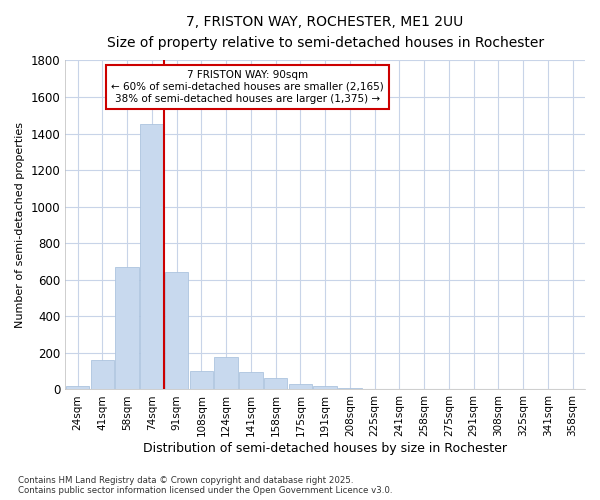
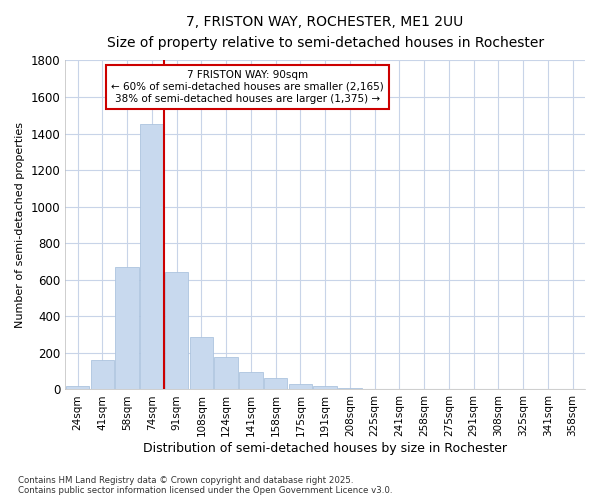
108sqm: 100 -> 280
